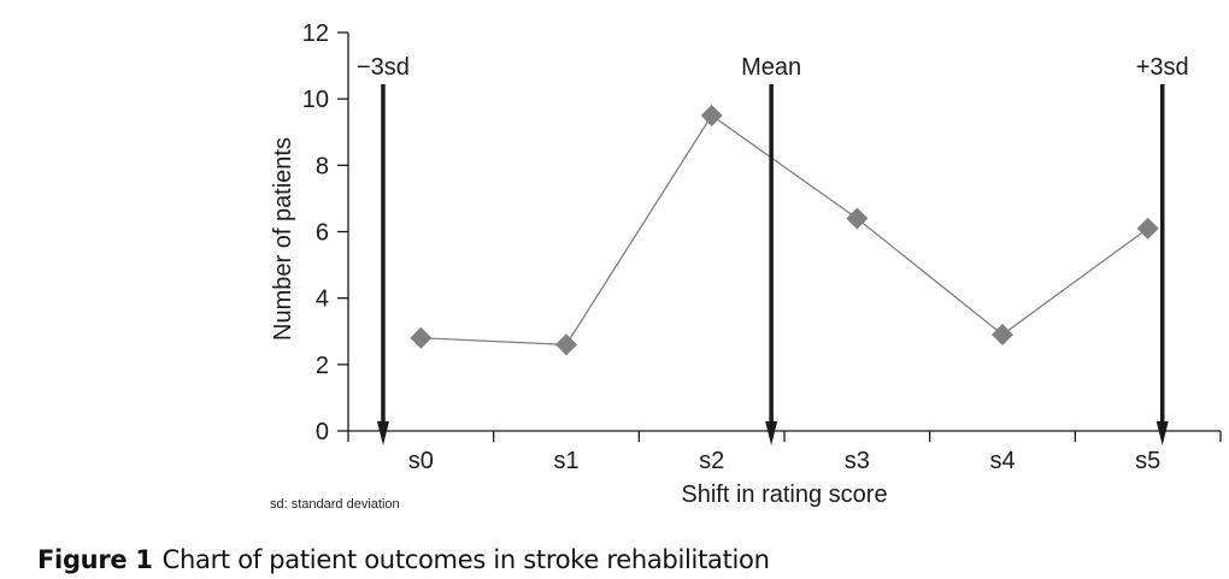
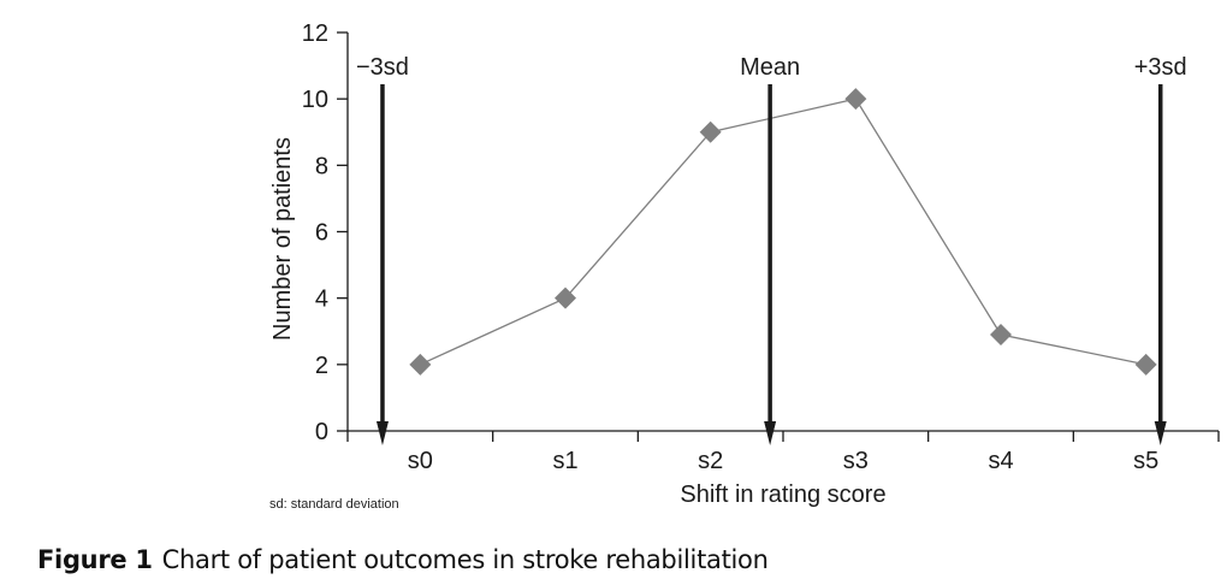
s0: 2.8 -> 2.0
s1: 2.6 -> 4.0
s2: 9.5 -> 9.0
s3: 6.4 -> 10.0
s5: 6.1 -> 2.0
